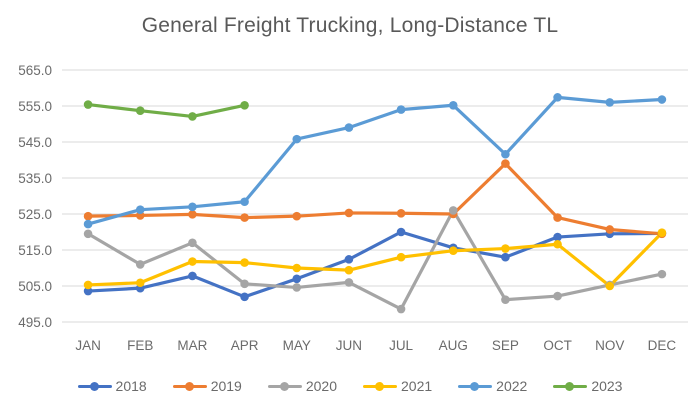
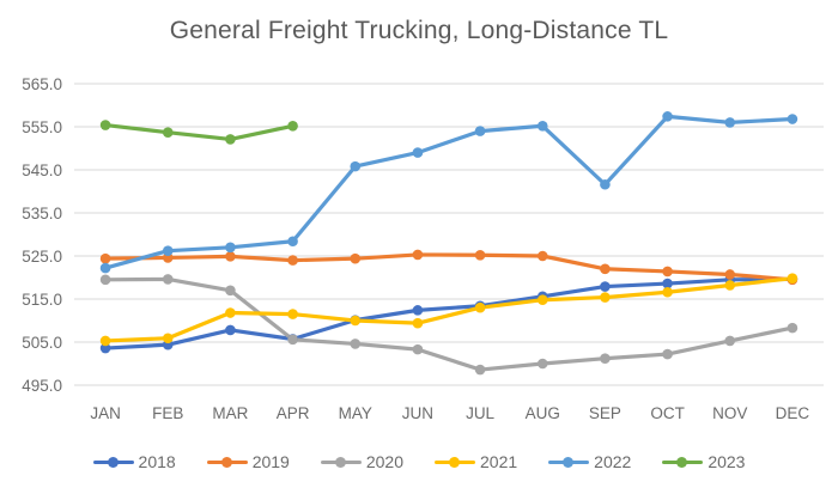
2020/FEB: 511 -> 520
2018/APR: 502 -> 506
2018/MAY: 507 -> 510
2020/JUN: 506 -> 503
2018/JUL: 520 -> 513
2020/AUG: 526 -> 500
2018/SEP: 513 -> 518
2019/SEP: 539 -> 522
2019/OCT: 524 -> 521
2021/NOV: 505 -> 518
